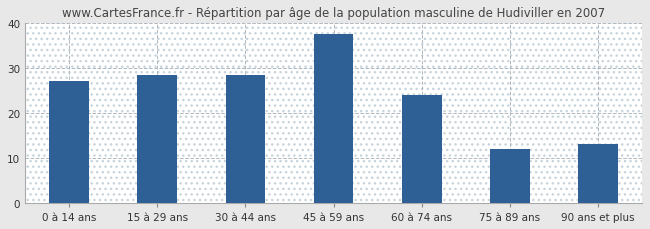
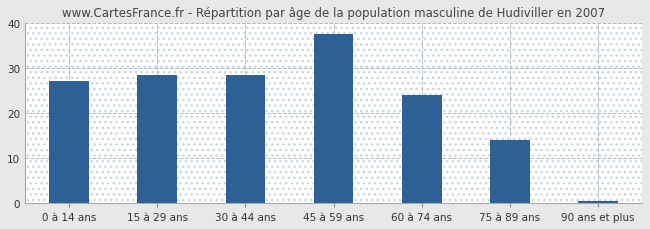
75 à 89 ans: 12.0 -> 14.0
90 ans et plus: 13.0 -> 0.5
